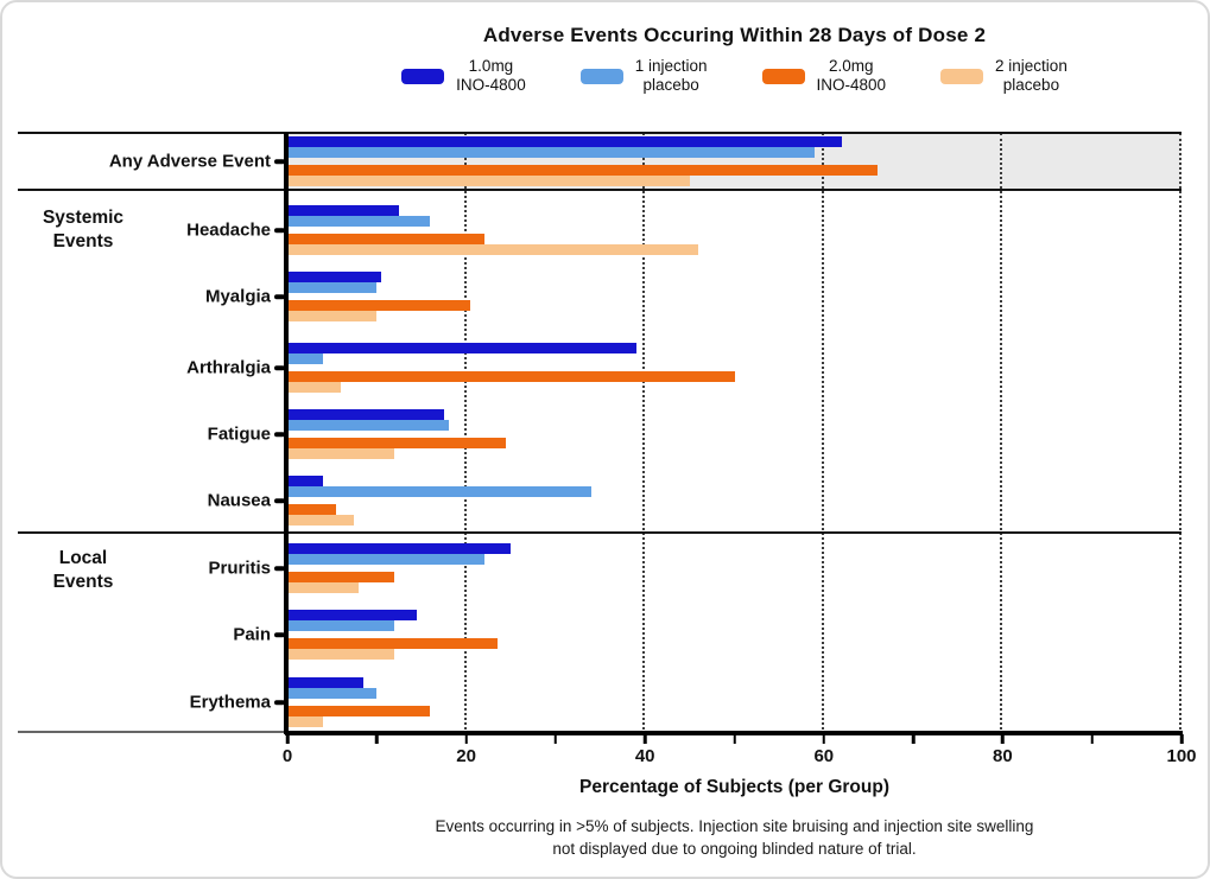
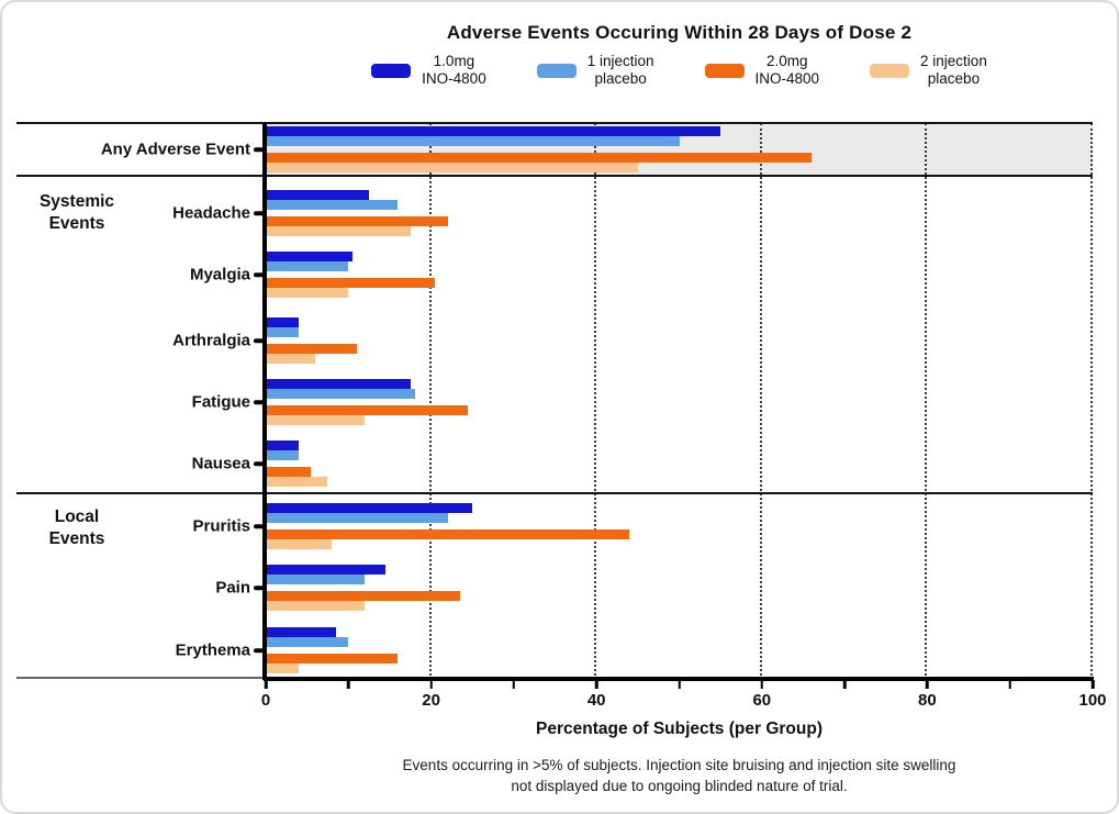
1.0mg INO-4800/Any Adverse Event: 62 -> 55
1 injection placebo/Any Adverse Event: 59 -> 50
2 injection placebo/Headache: 46 -> 18
1.0mg INO-4800/Arthralgia: 39 -> 4
2.0mg INO-4800/Arthralgia: 50 -> 11
1 injection placebo/Nausea: 34 -> 4
2.0mg INO-4800/Pruritis: 12 -> 44
